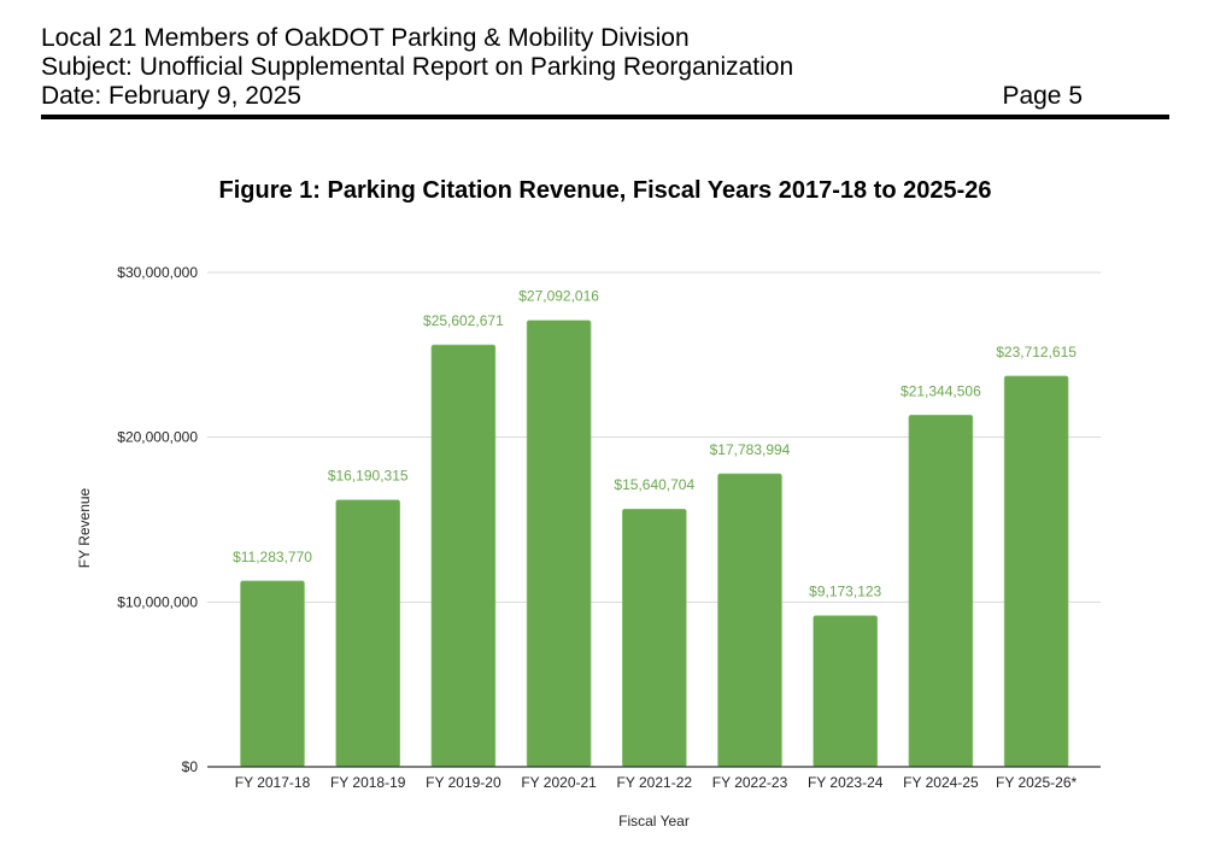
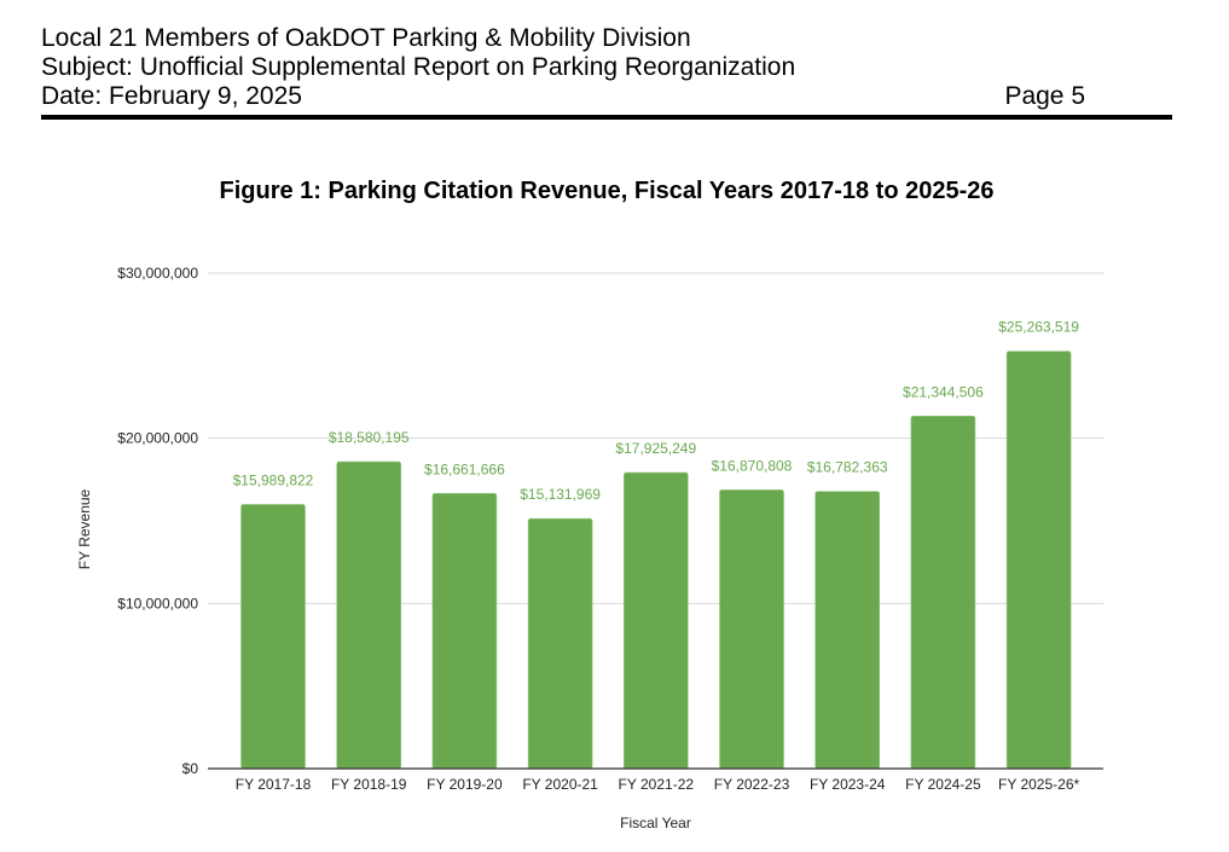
FY 2017-18: $11,283,770 -> $15,989,822
FY 2018-19: $16,190,315 -> $18,580,195
FY 2019-20: $25,602,671 -> $16,661,666
FY 2020-21: $27,092,016 -> $15,131,969
FY 2021-22: $15,640,704 -> $17,925,249
FY 2022-23: $17,783,994 -> $16,870,808
FY 2023-24: $9,173,123 -> $16,782,363
FY 2025-26*: $23,712,615 -> $25,263,519
